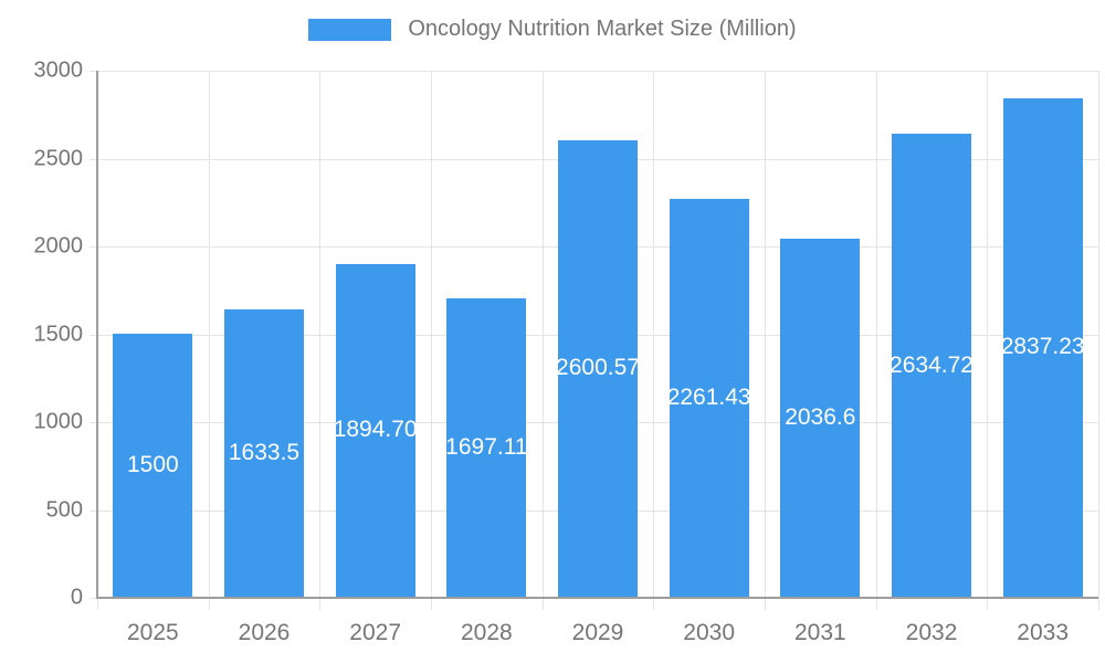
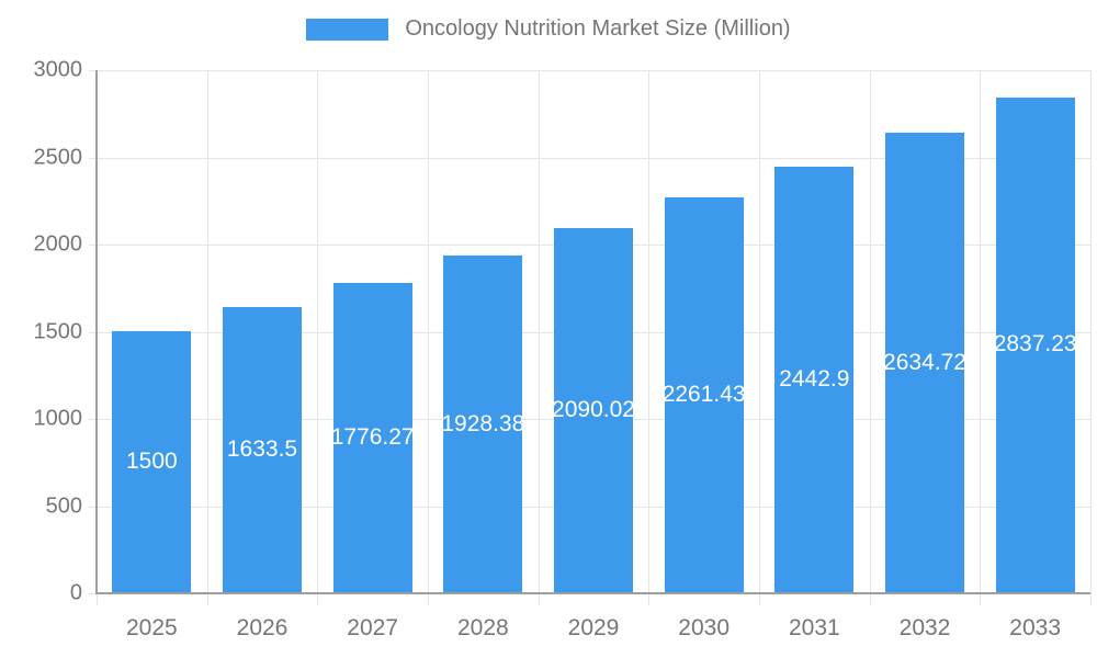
2027: 1894.70 -> 1776.27
2028: 1697.11 -> 1928.38
2029: 2600.57 -> 2090.02
2031: 2036.6 -> 2442.9
